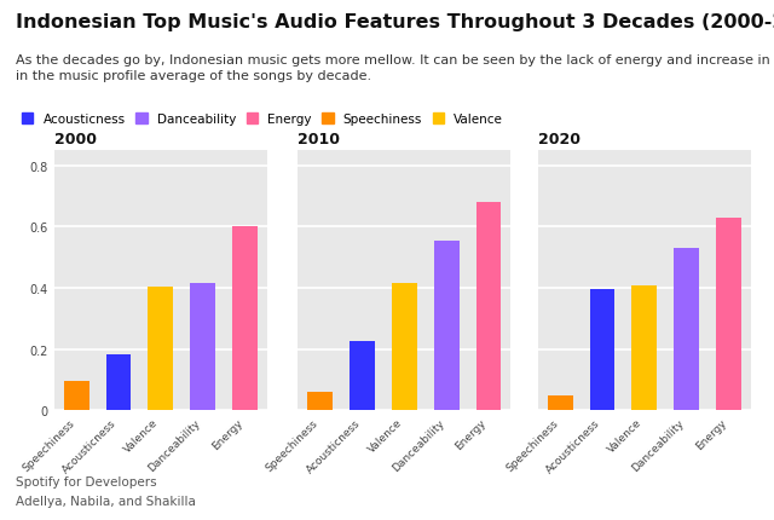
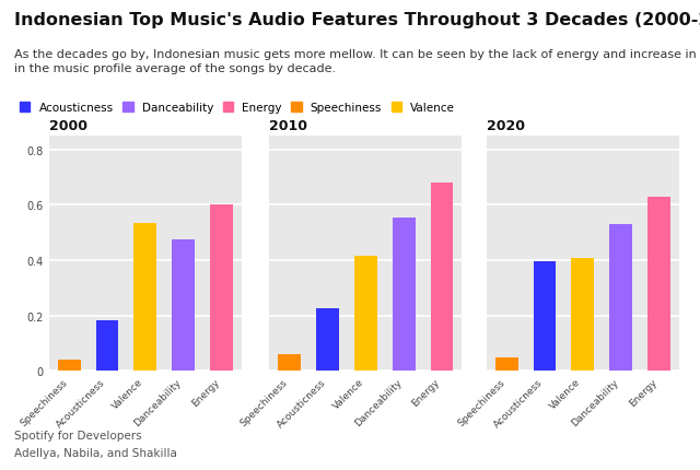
2000/Speechiness: 0.095 -> 0.040
2000/Valence: 0.405 -> 0.535
2000/Danceability: 0.415 -> 0.475
